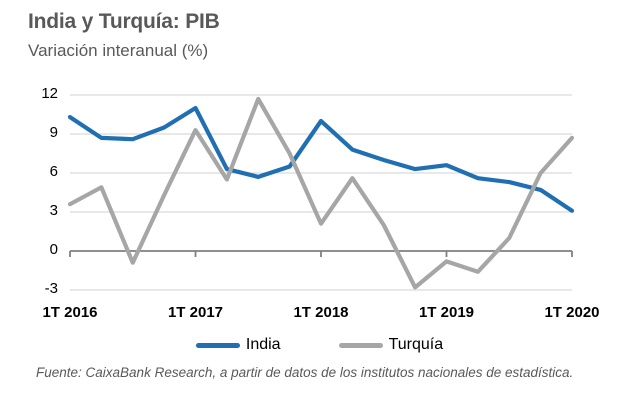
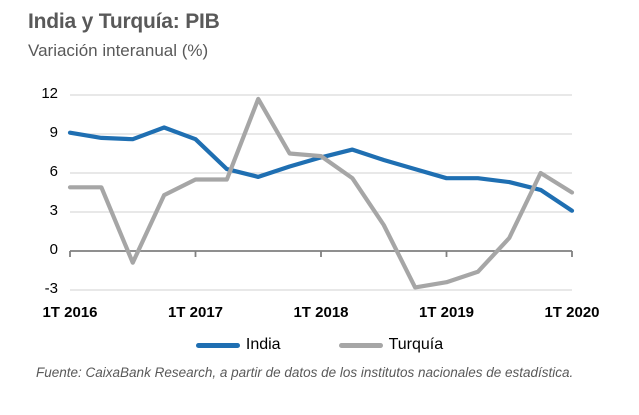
India/1T 2016: 10.3 -> 9.1
Turquía/1T 2016: 3.6 -> 4.9
India/1T 2017: 11.0 -> 8.6
Turquía/1T 2017: 9.3 -> 5.5
India/1T 2018: 10.0 -> 7.2
Turquía/1T 2018: 2.1 -> 7.3
India/1T 2019: 6.6 -> 5.6
Turquía/1T 2019: -0.8 -> -2.4
Turquía/1T 2020: 8.7 -> 4.5
